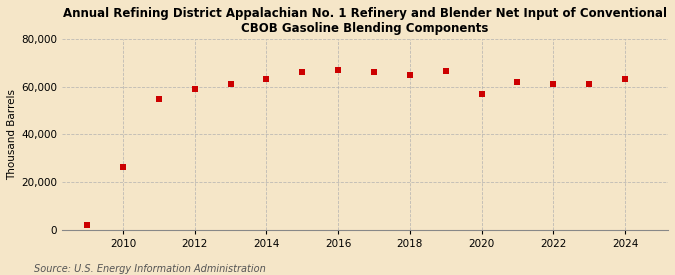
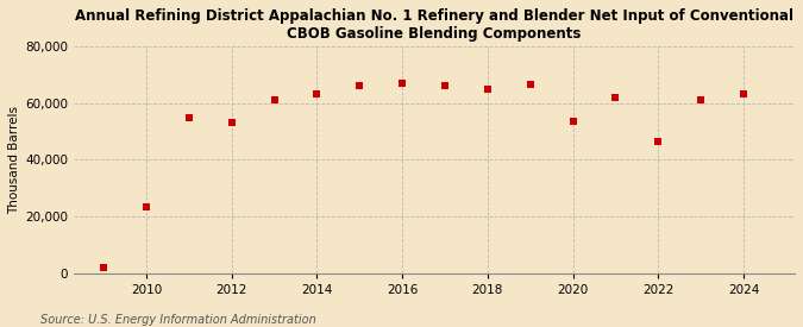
2010: 26,500 -> 23,500
2012: 59,000 -> 53,000
2020: 57,000 -> 53,500
2022: 61,000 -> 46,500
